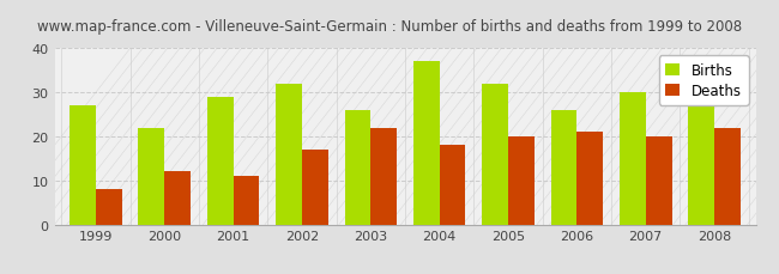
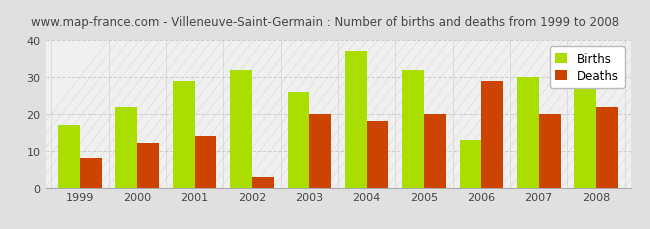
Births/1999: 27 -> 17
Deaths/2001: 11 -> 14
Deaths/2002: 17 -> 3
Deaths/2003: 22 -> 20
Births/2006: 26 -> 13
Deaths/2006: 21 -> 29
